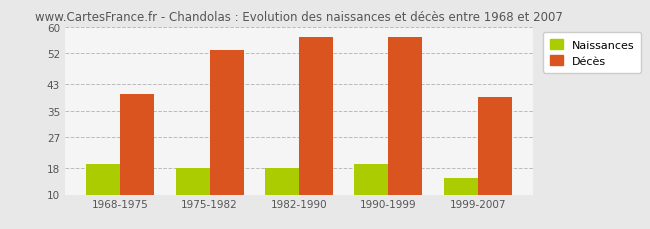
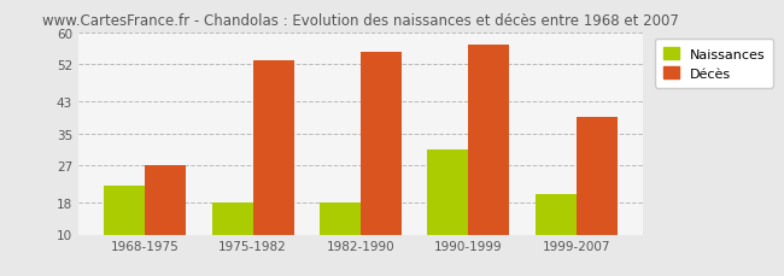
Naissances/1968-1975: 19 -> 22
Décès/1968-1975: 40 -> 27
Décès/1982-1990: 57 -> 55
Naissances/1990-1999: 19 -> 31
Naissances/1999-2007: 15 -> 20
